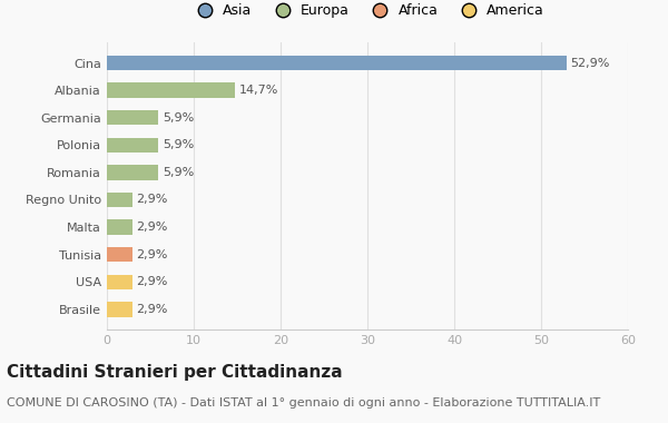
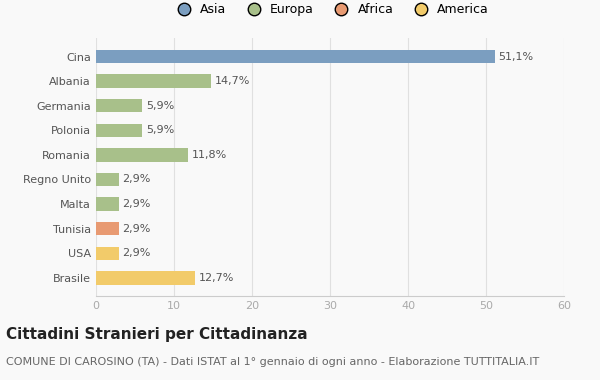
Cina: 52,9% -> 51,1%
Romania: 5,9% -> 11,8%
Brasile: 2,9% -> 12,7%
